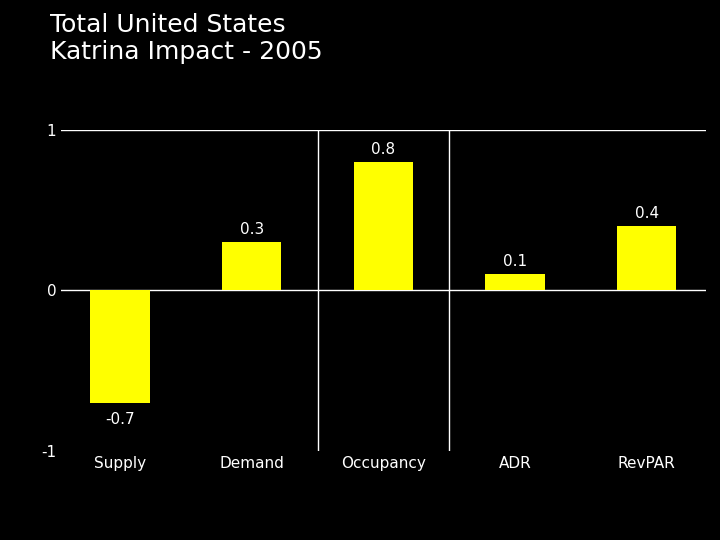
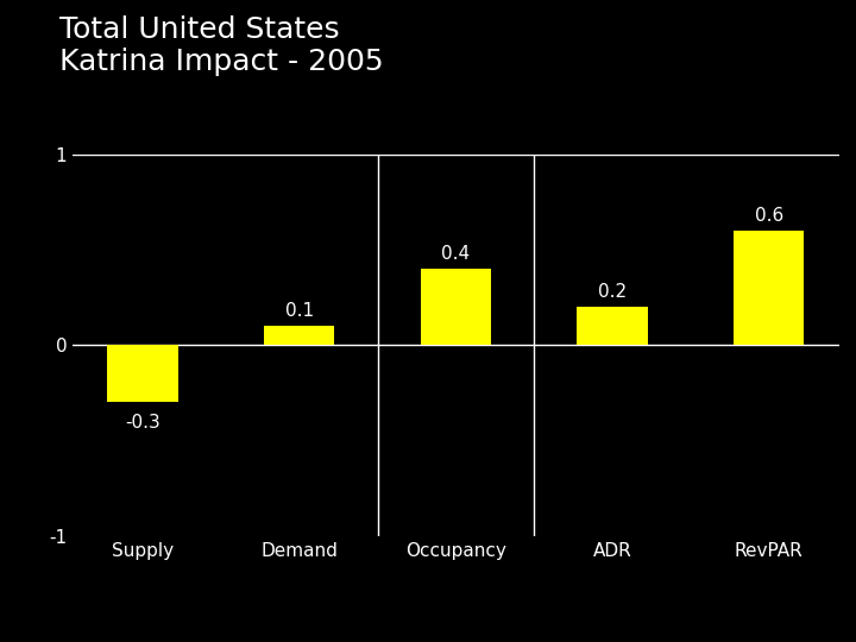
Supply: -0.7 -> -0.3
Demand: 0.3 -> 0.1
Occupancy: 0.8 -> 0.4
ADR: 0.1 -> 0.2
RevPAR: 0.4 -> 0.6
